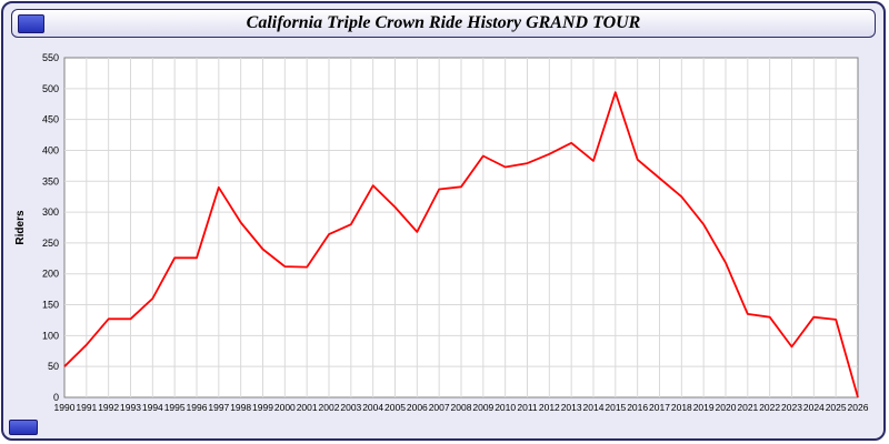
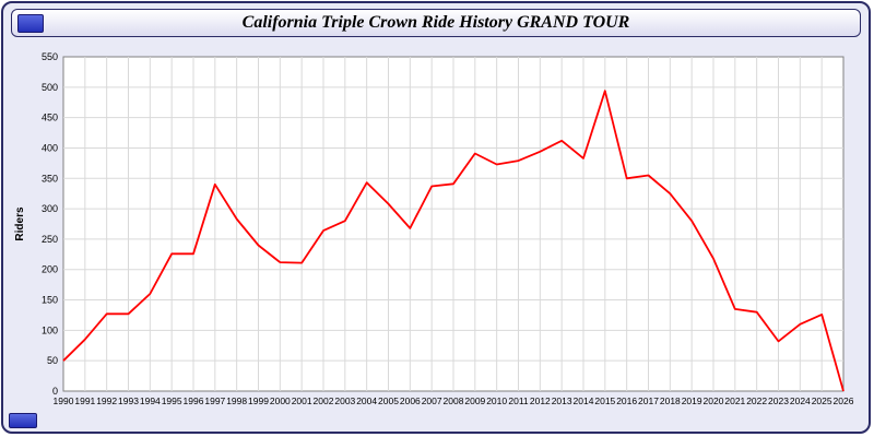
2016: 380 -> 350
2024: 130 -> 110
